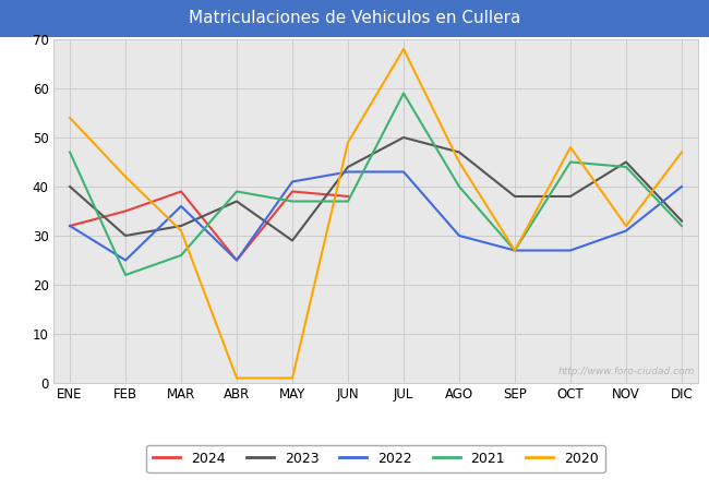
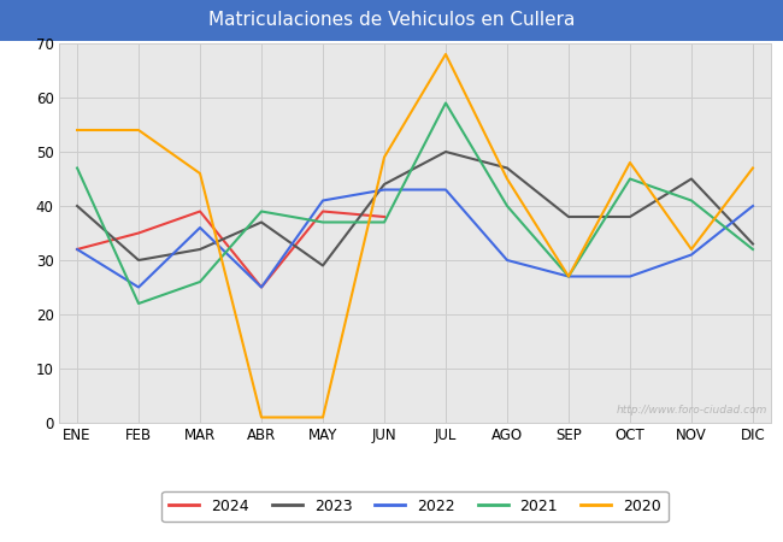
2020/FEB: 42 -> 54
2020/MAR: 31 -> 46
2021/NOV: 44 -> 41
